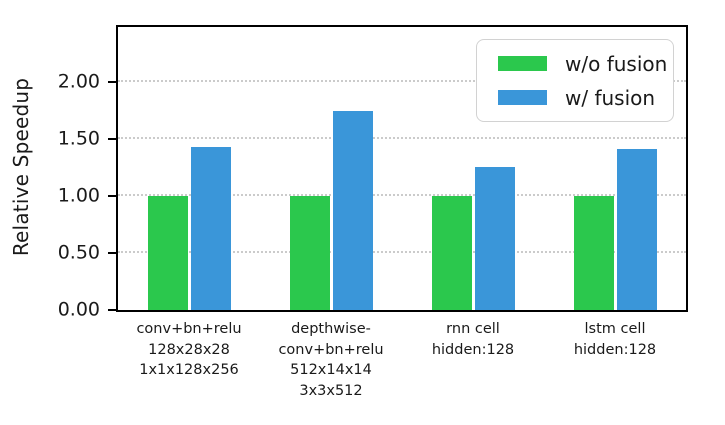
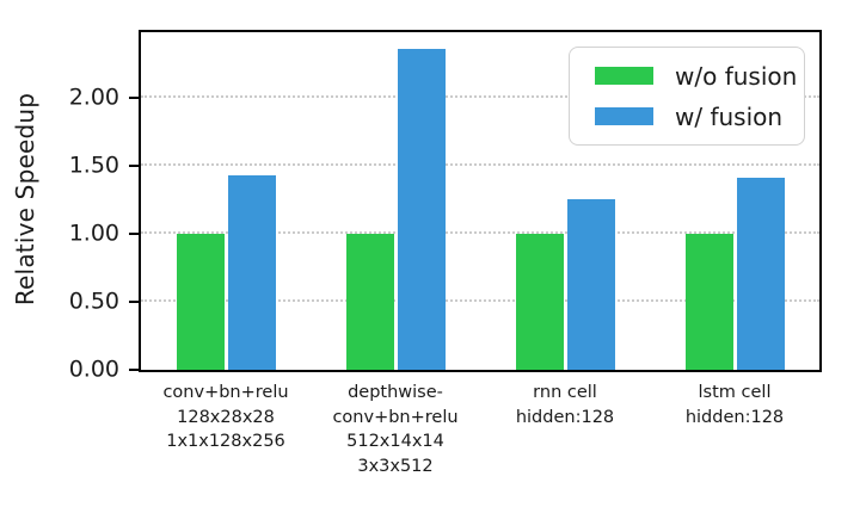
w/ fusion/depthwise- conv+bn+relu 512x14x14 3x3x512: 1.74 -> 2.36
